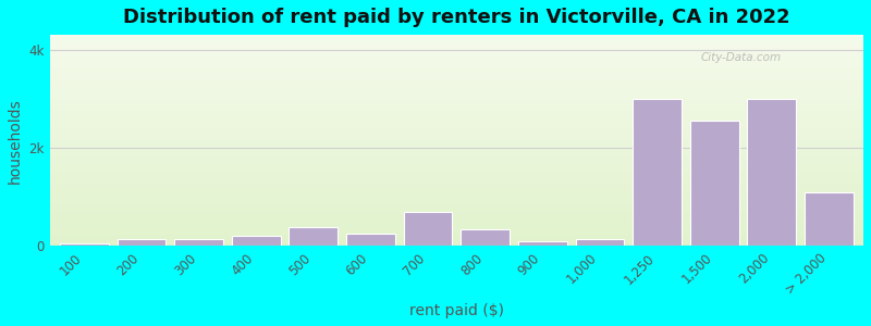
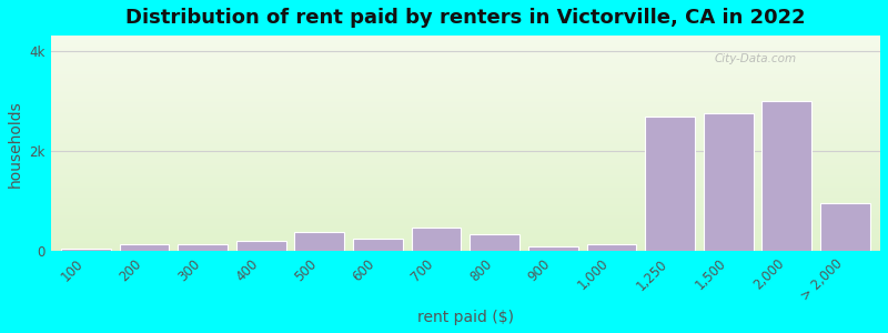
700: 0.70k -> 0.48k
1,250: 3.00k -> 2.68k
1,500: 2.55k -> 2.75k
> 2,000: 1.10k -> 0.96k
